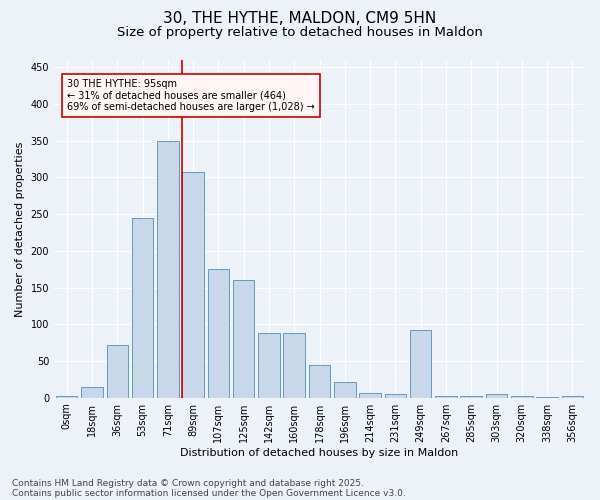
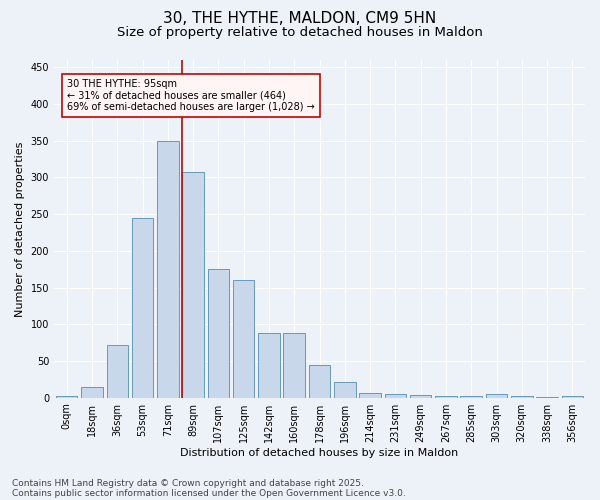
249sqm: 92 -> 4
